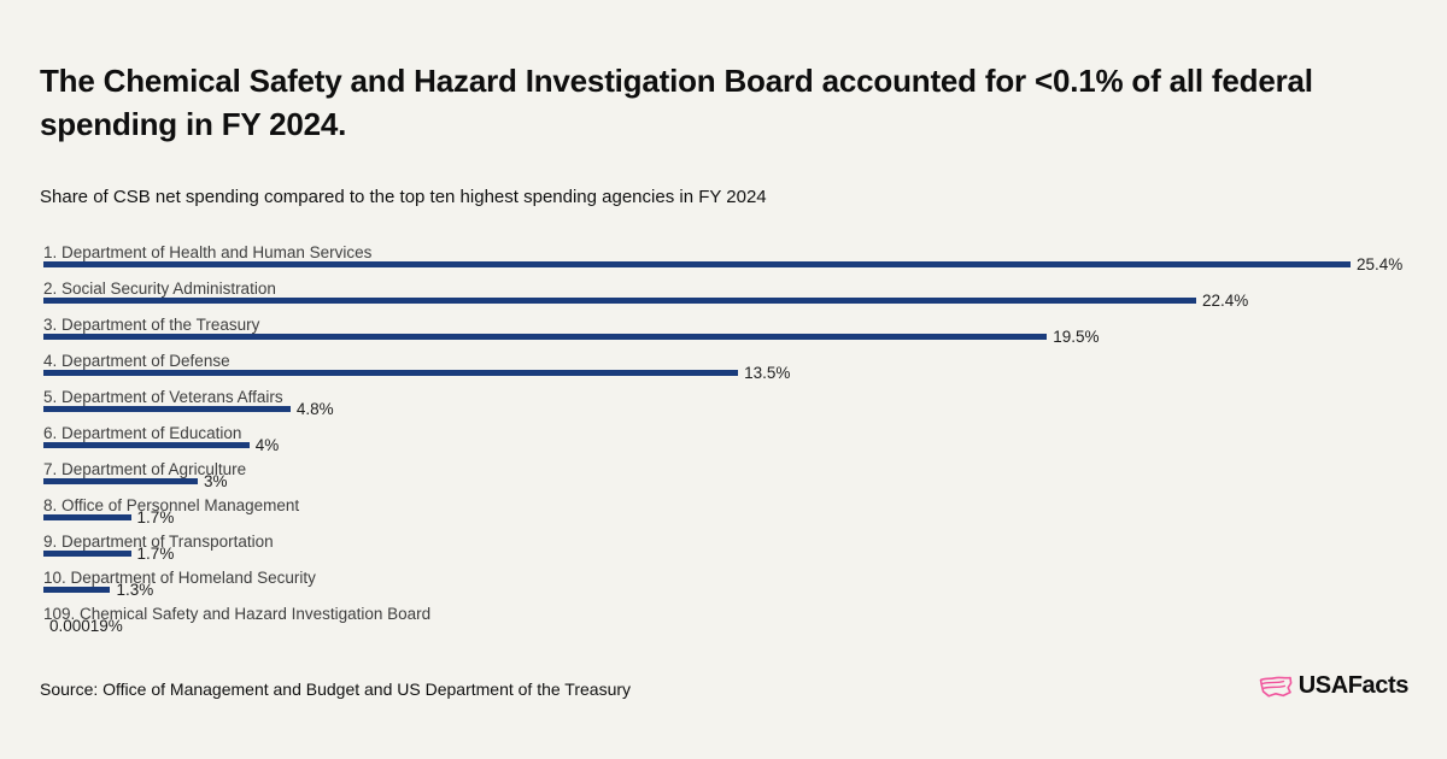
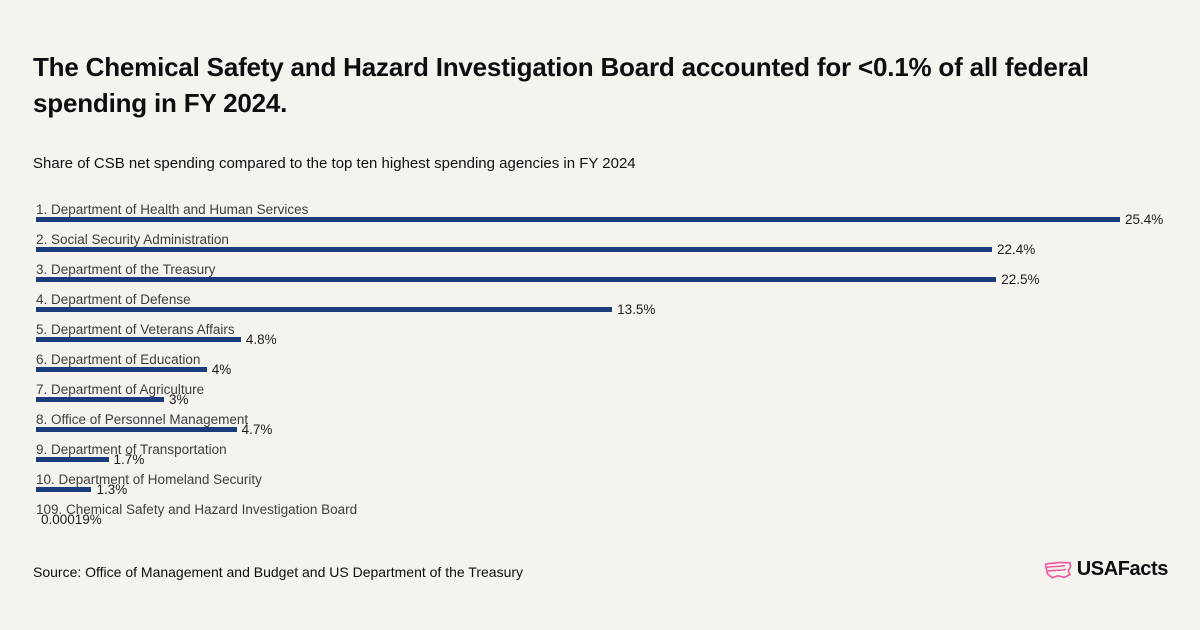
3. Department of the Treasury: 19.5% -> 22.5%
8. Office of Personnel Management: 1.7% -> 4.7%
